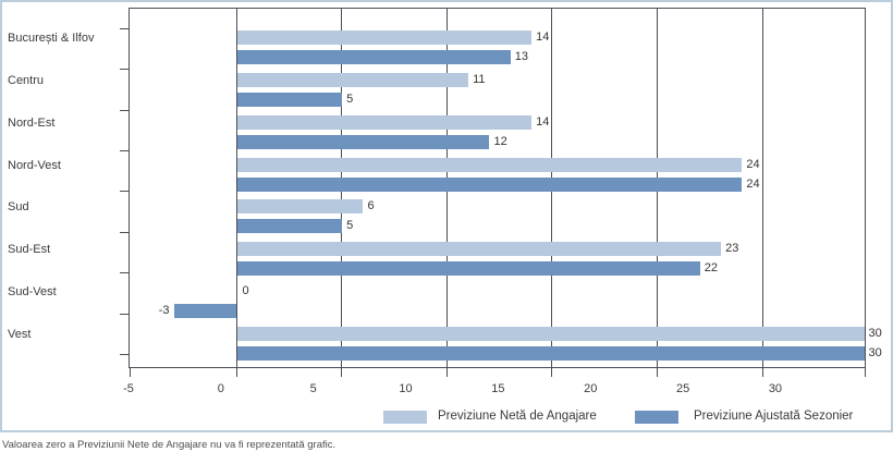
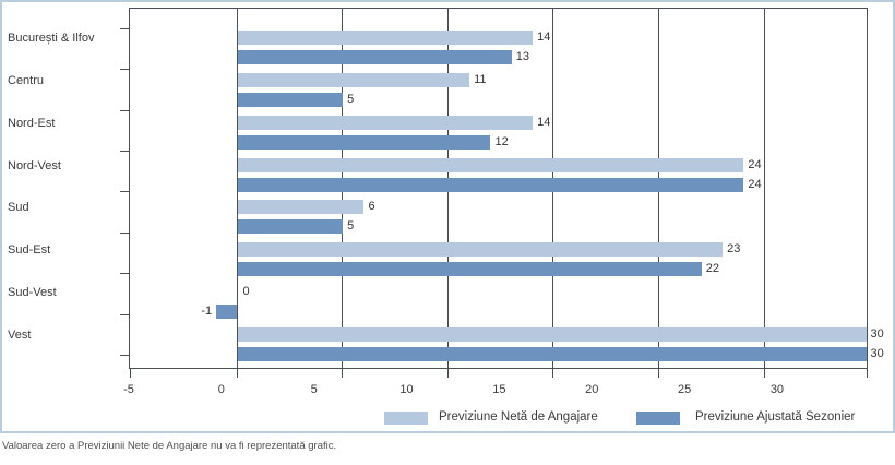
Previziune Ajustată Sezonier/Sud-Vest: -3 -> -1
